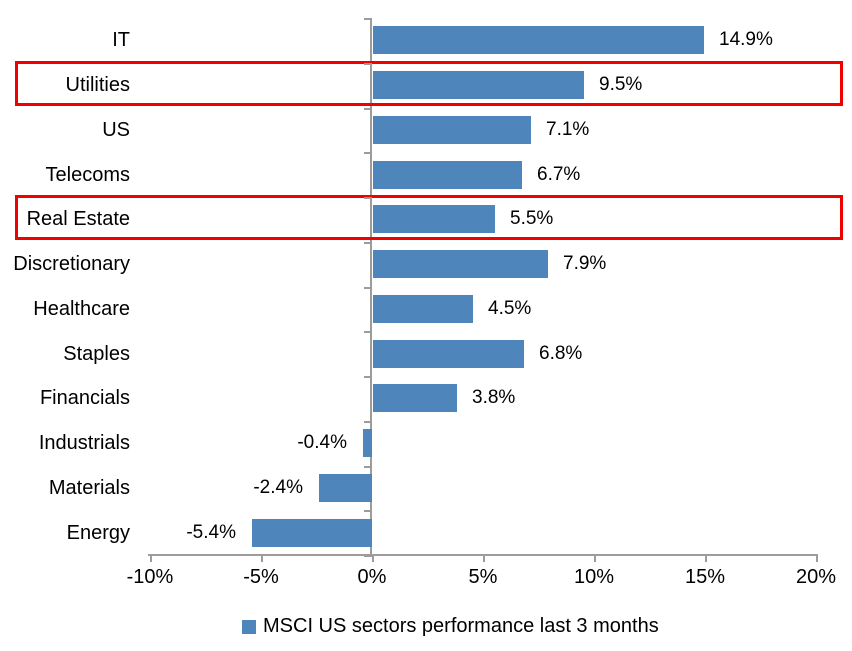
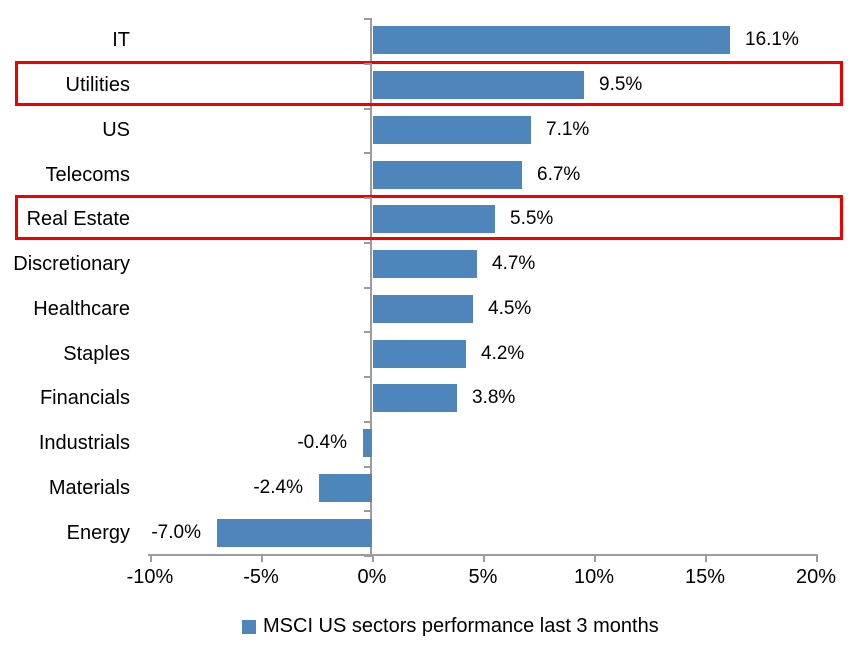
IT: 14.9% -> 16.1%
Discretionary: 7.9% -> 4.7%
Staples: 6.8% -> 4.2%
Energy: -5.4% -> -7.0%
